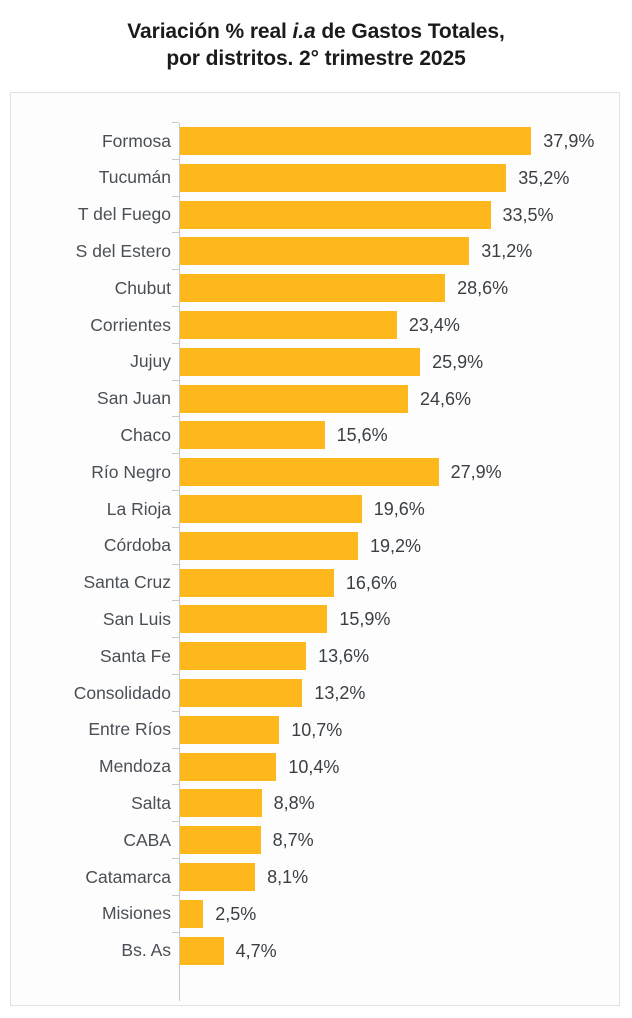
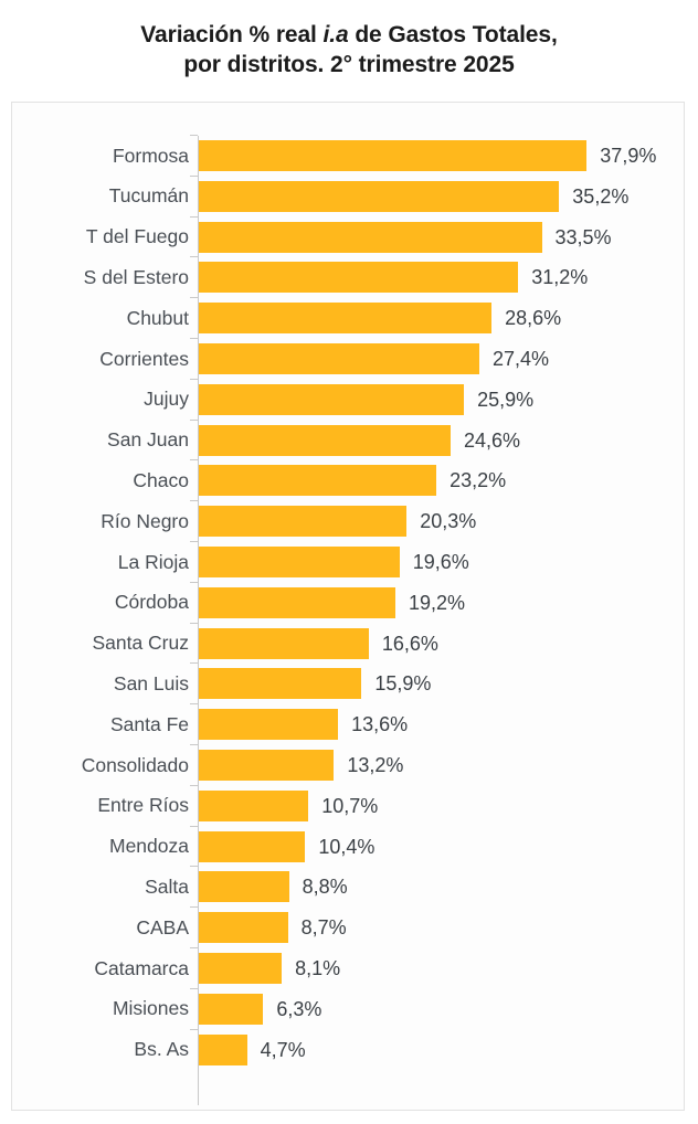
Corrientes: 23,4% -> 27,4%
Chaco: 15,6% -> 23,2%
Río Negro: 27,9% -> 20,3%
Misiones: 2,5% -> 6,3%
